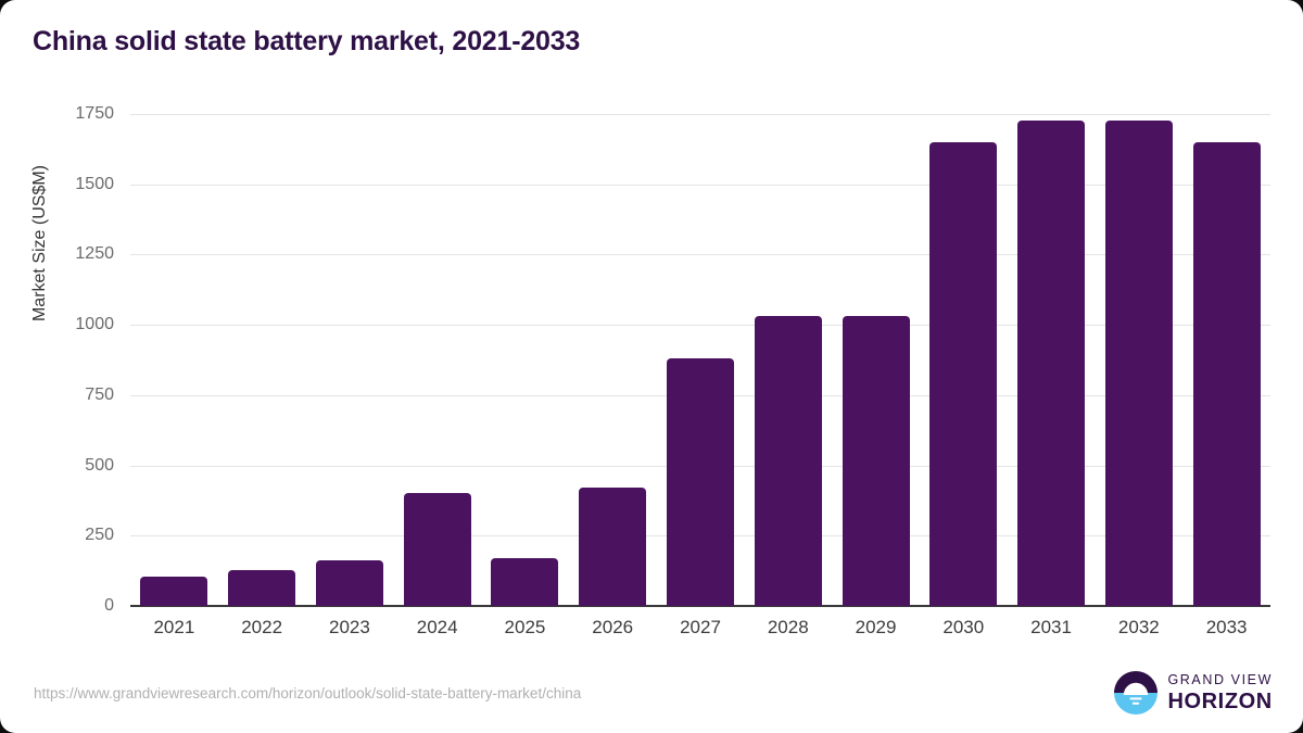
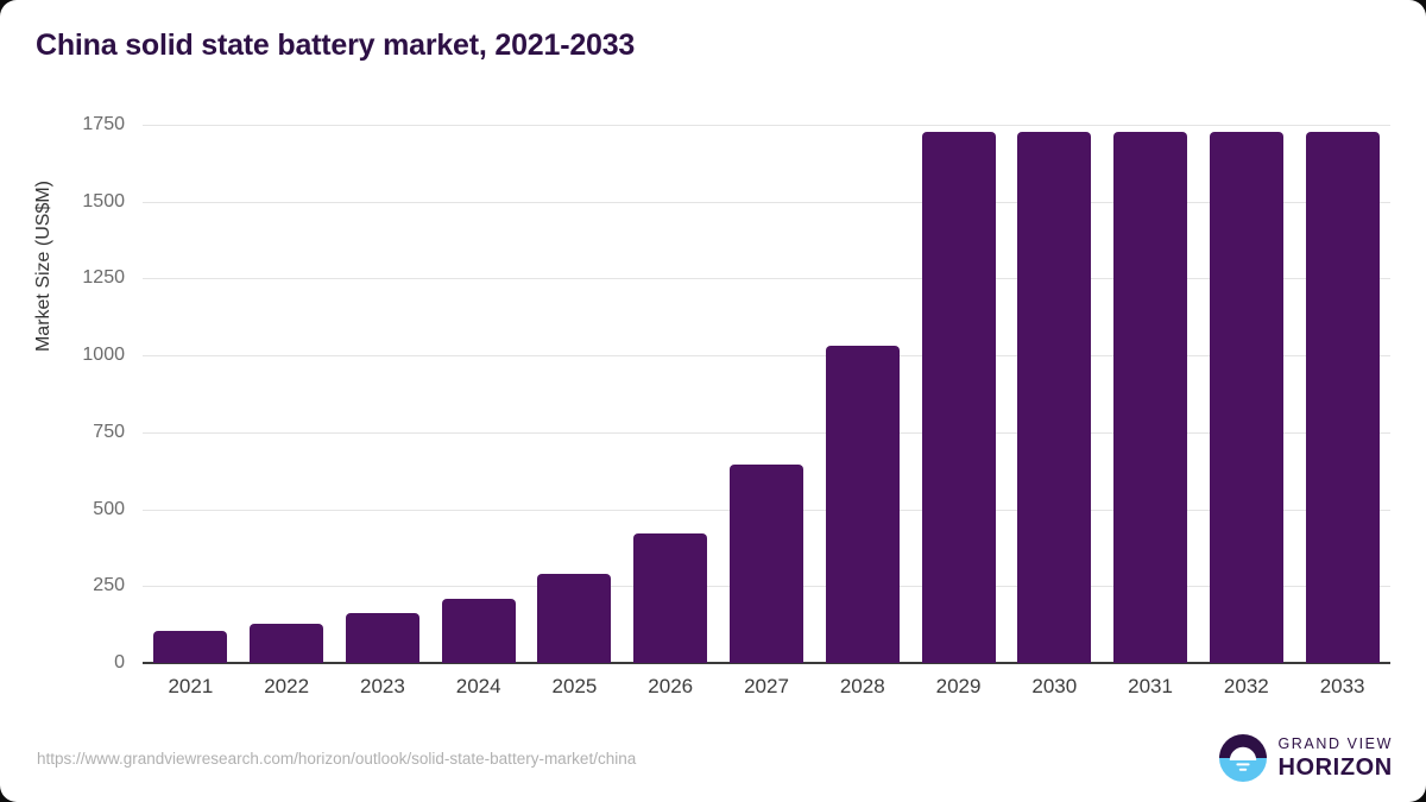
2024: 400 -> 210
2025: 170 -> 290
2027: 880 -> 640
2029: 1030 -> 1730
2030: 1650 -> 1730
2033: 1650 -> 1730
